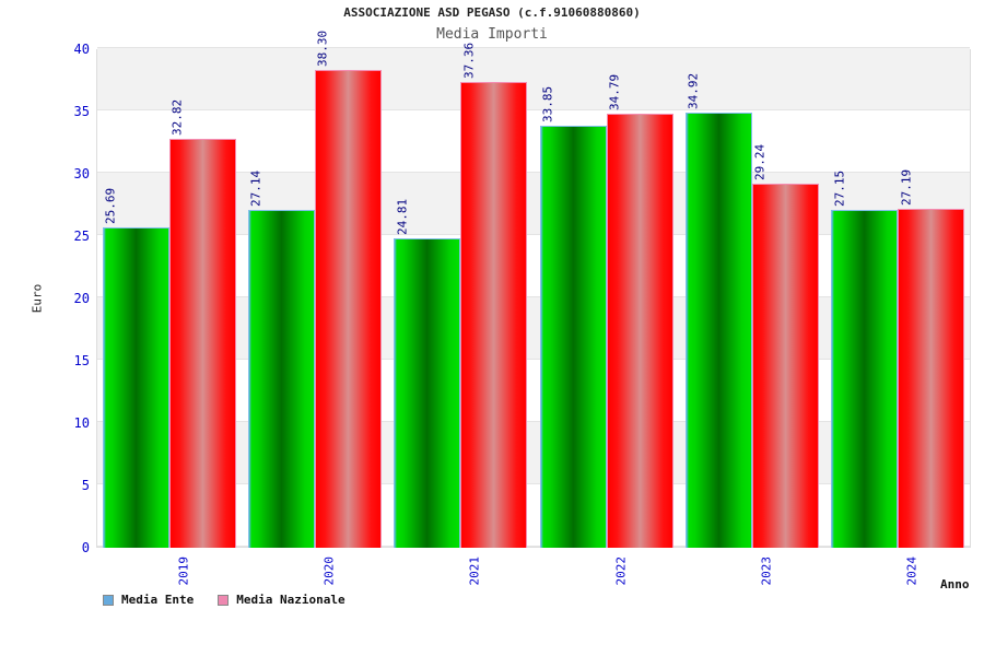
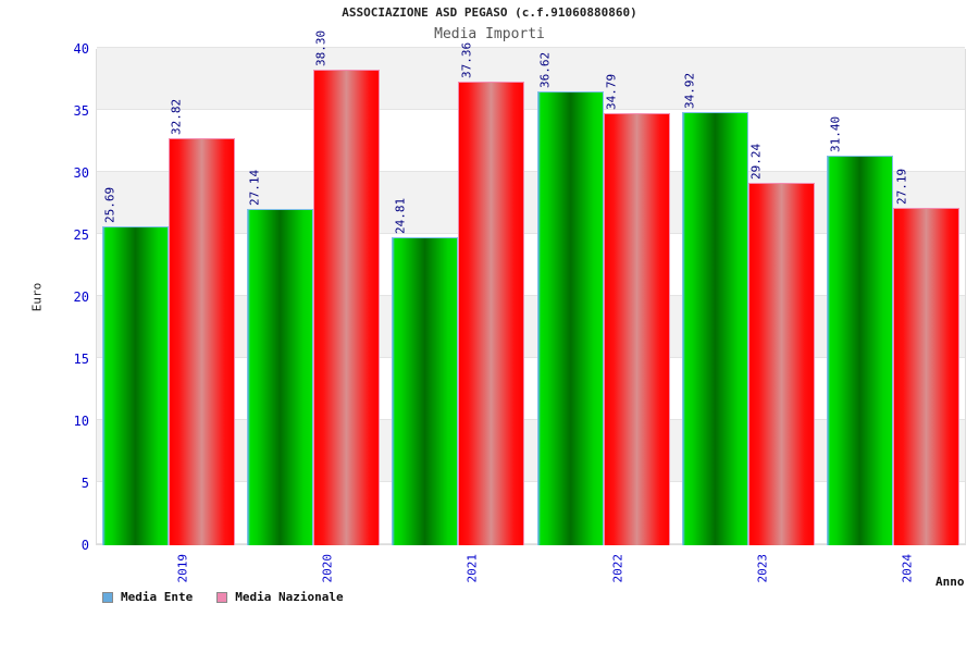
Media Ente/2022: 33.85 -> 36.62
Media Ente/2024: 27.15 -> 31.40
